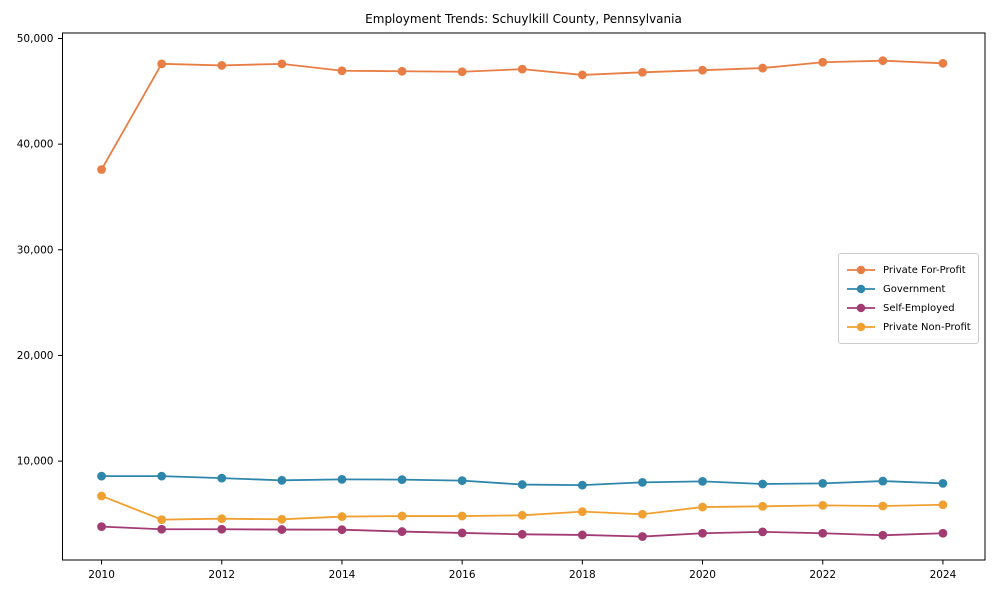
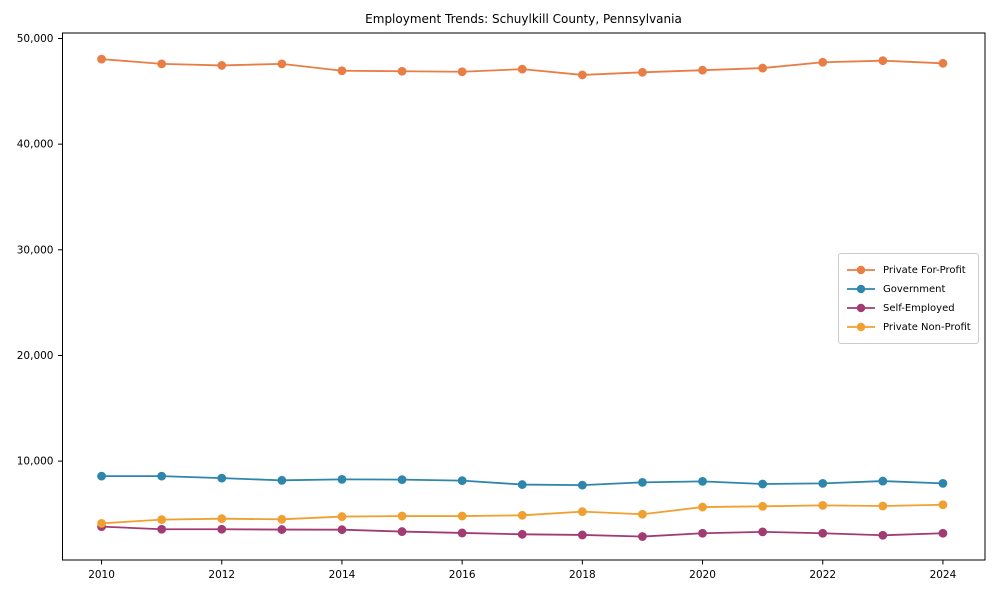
Private For-Profit/2010: 37600 -> 48000
Private Non-Profit/2010: 6700 -> 4100
